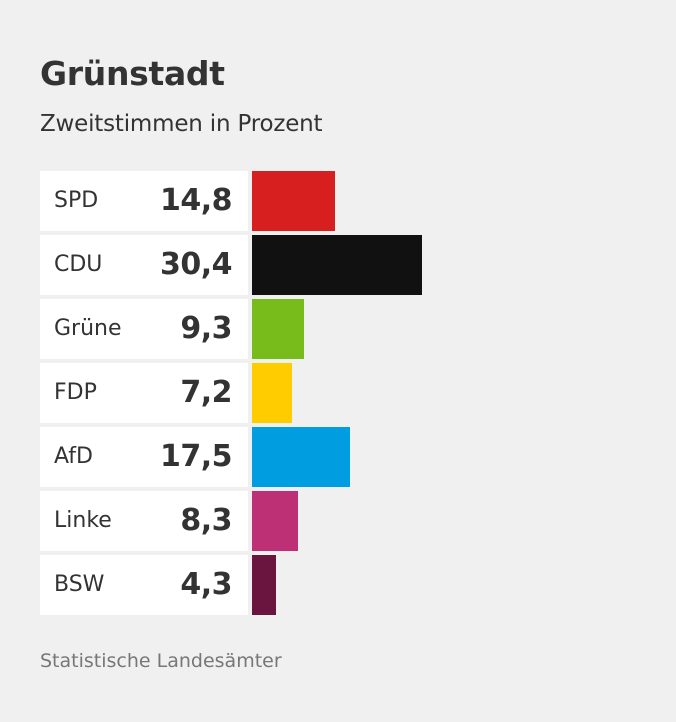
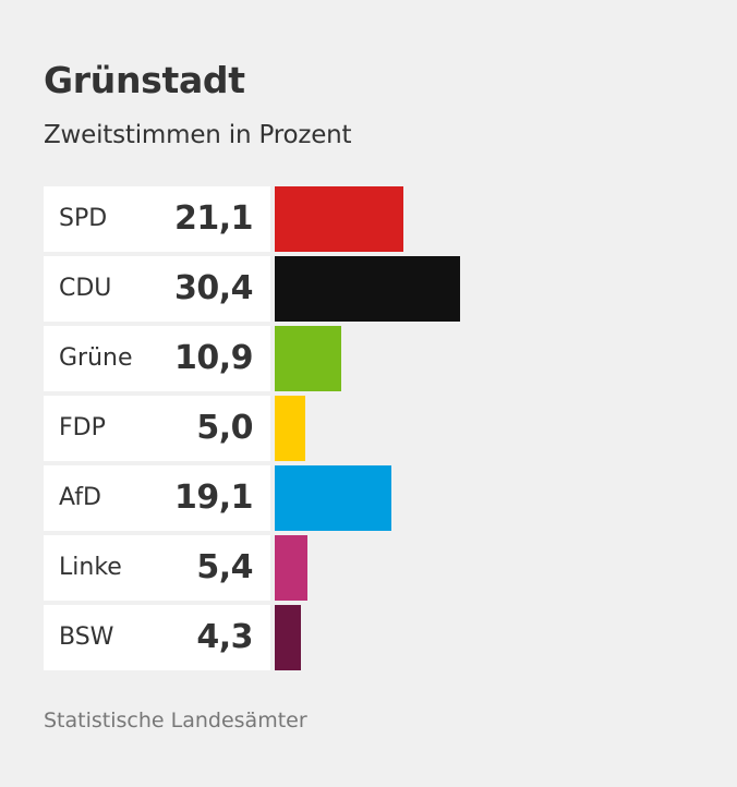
SPD: 14,8 -> 21,1
Grüne: 9,3 -> 10,9
FDP: 7,2 -> 5,0
AfD: 17,5 -> 19,1
Linke: 8,3 -> 5,4
